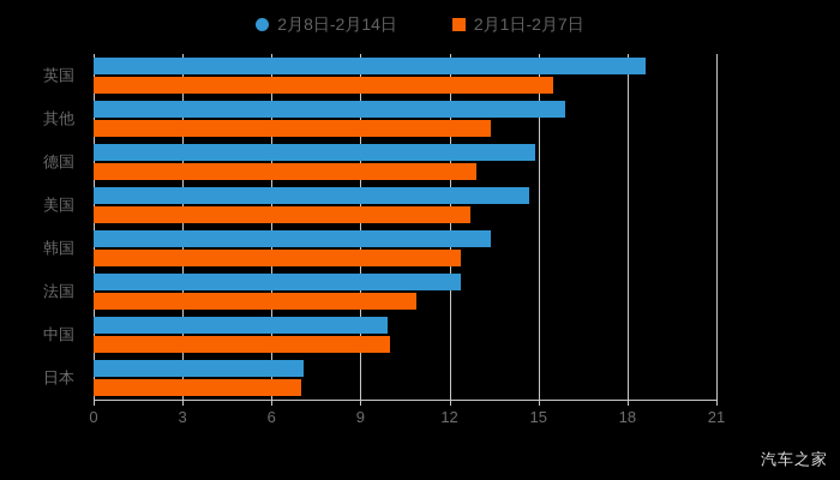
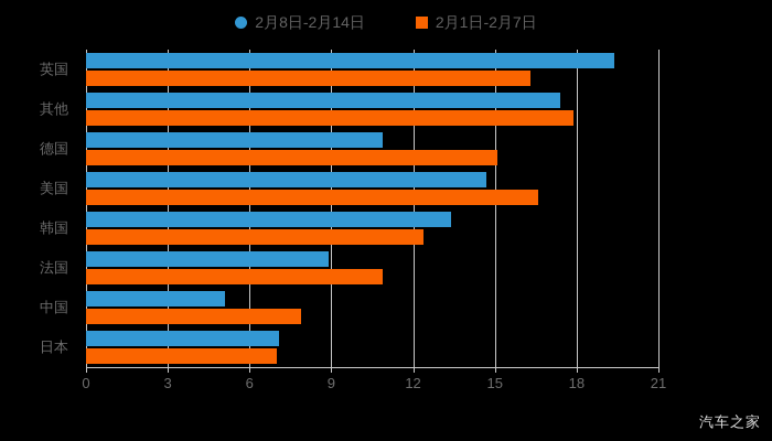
2月8日-2月14日/英国: 18.6 -> 19.4
2月1日-2月7日/英国: 15.5 -> 16.3
2月8日-2月14日/其他: 15.9 -> 17.4
2月1日-2月7日/其他: 13.4 -> 17.9
2月8日-2月14日/德国: 14.9 -> 10.9
2月1日-2月7日/德国: 12.9 -> 15.1
2月1日-2月7日/美国: 12.7 -> 16.6
2月8日-2月14日/法国: 12.4 -> 8.9
2月8日-2月14日/中国: 9.9 -> 5.1
2月1日-2月7日/中国: 10.0 -> 7.9
